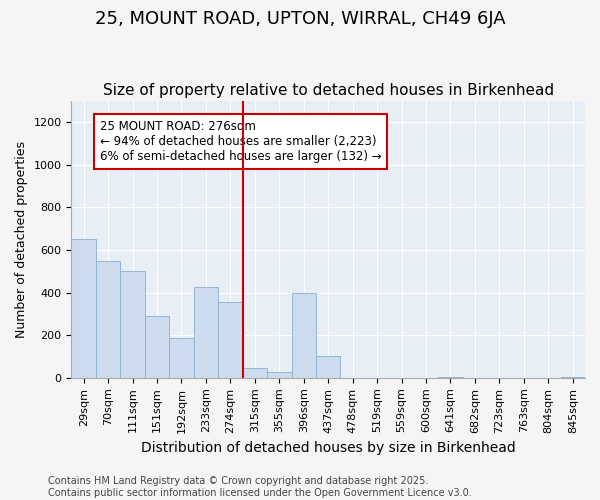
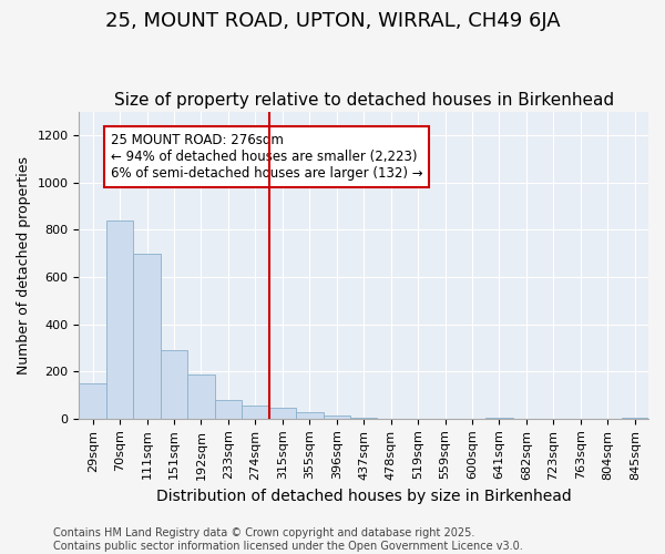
29sqm: 650 -> 150
70sqm: 550 -> 840
111sqm: 500 -> 700
233sqm: 425 -> 80
274sqm: 355 -> 55
396sqm: 400 -> 15
437sqm: 100 -> 5
